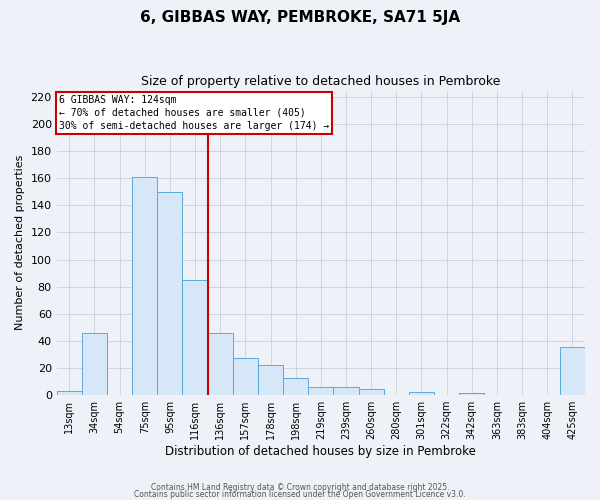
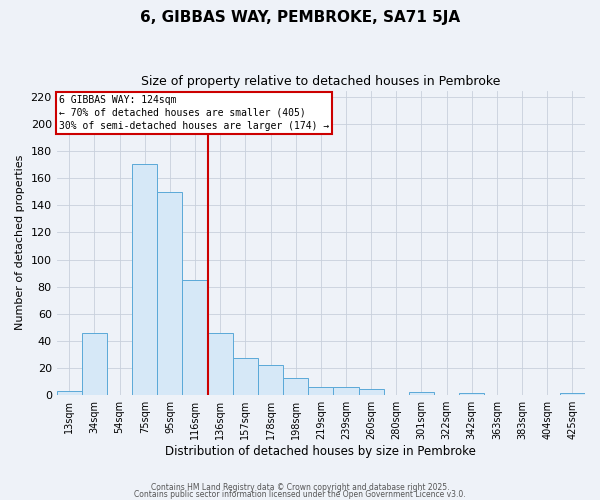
75sqm: 161 -> 171
425sqm: 35 -> 1
